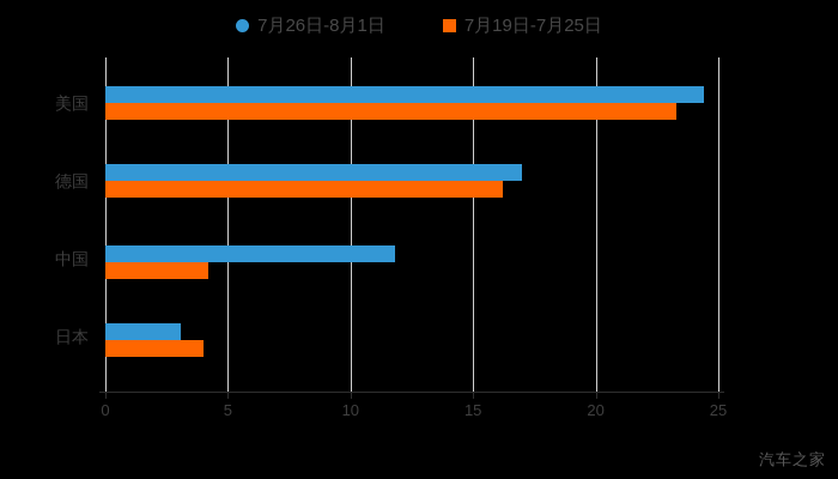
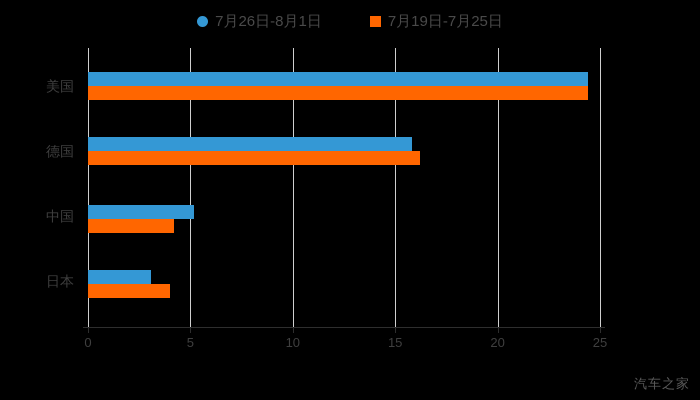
7月19日-7月25日/美国: 23.3 -> 24.4
7月26日-8月1日/德国: 17.0 -> 15.8
7月26日-8月1日/中国: 11.8 -> 5.2
